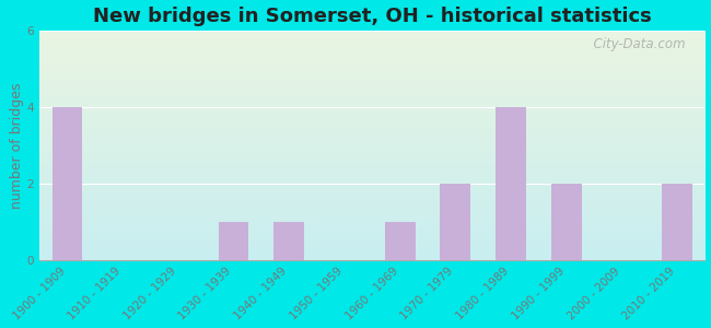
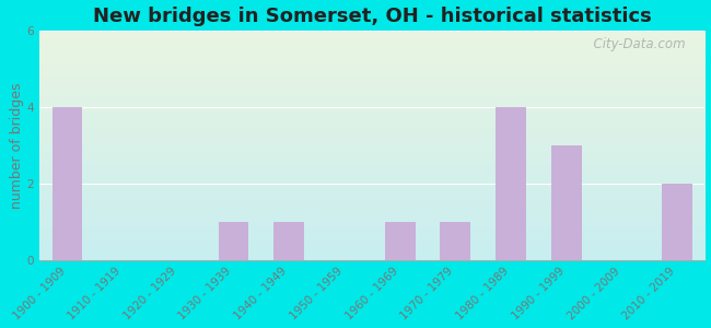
1970 - 1979: 2 -> 1
1990 - 1999: 2 -> 3
